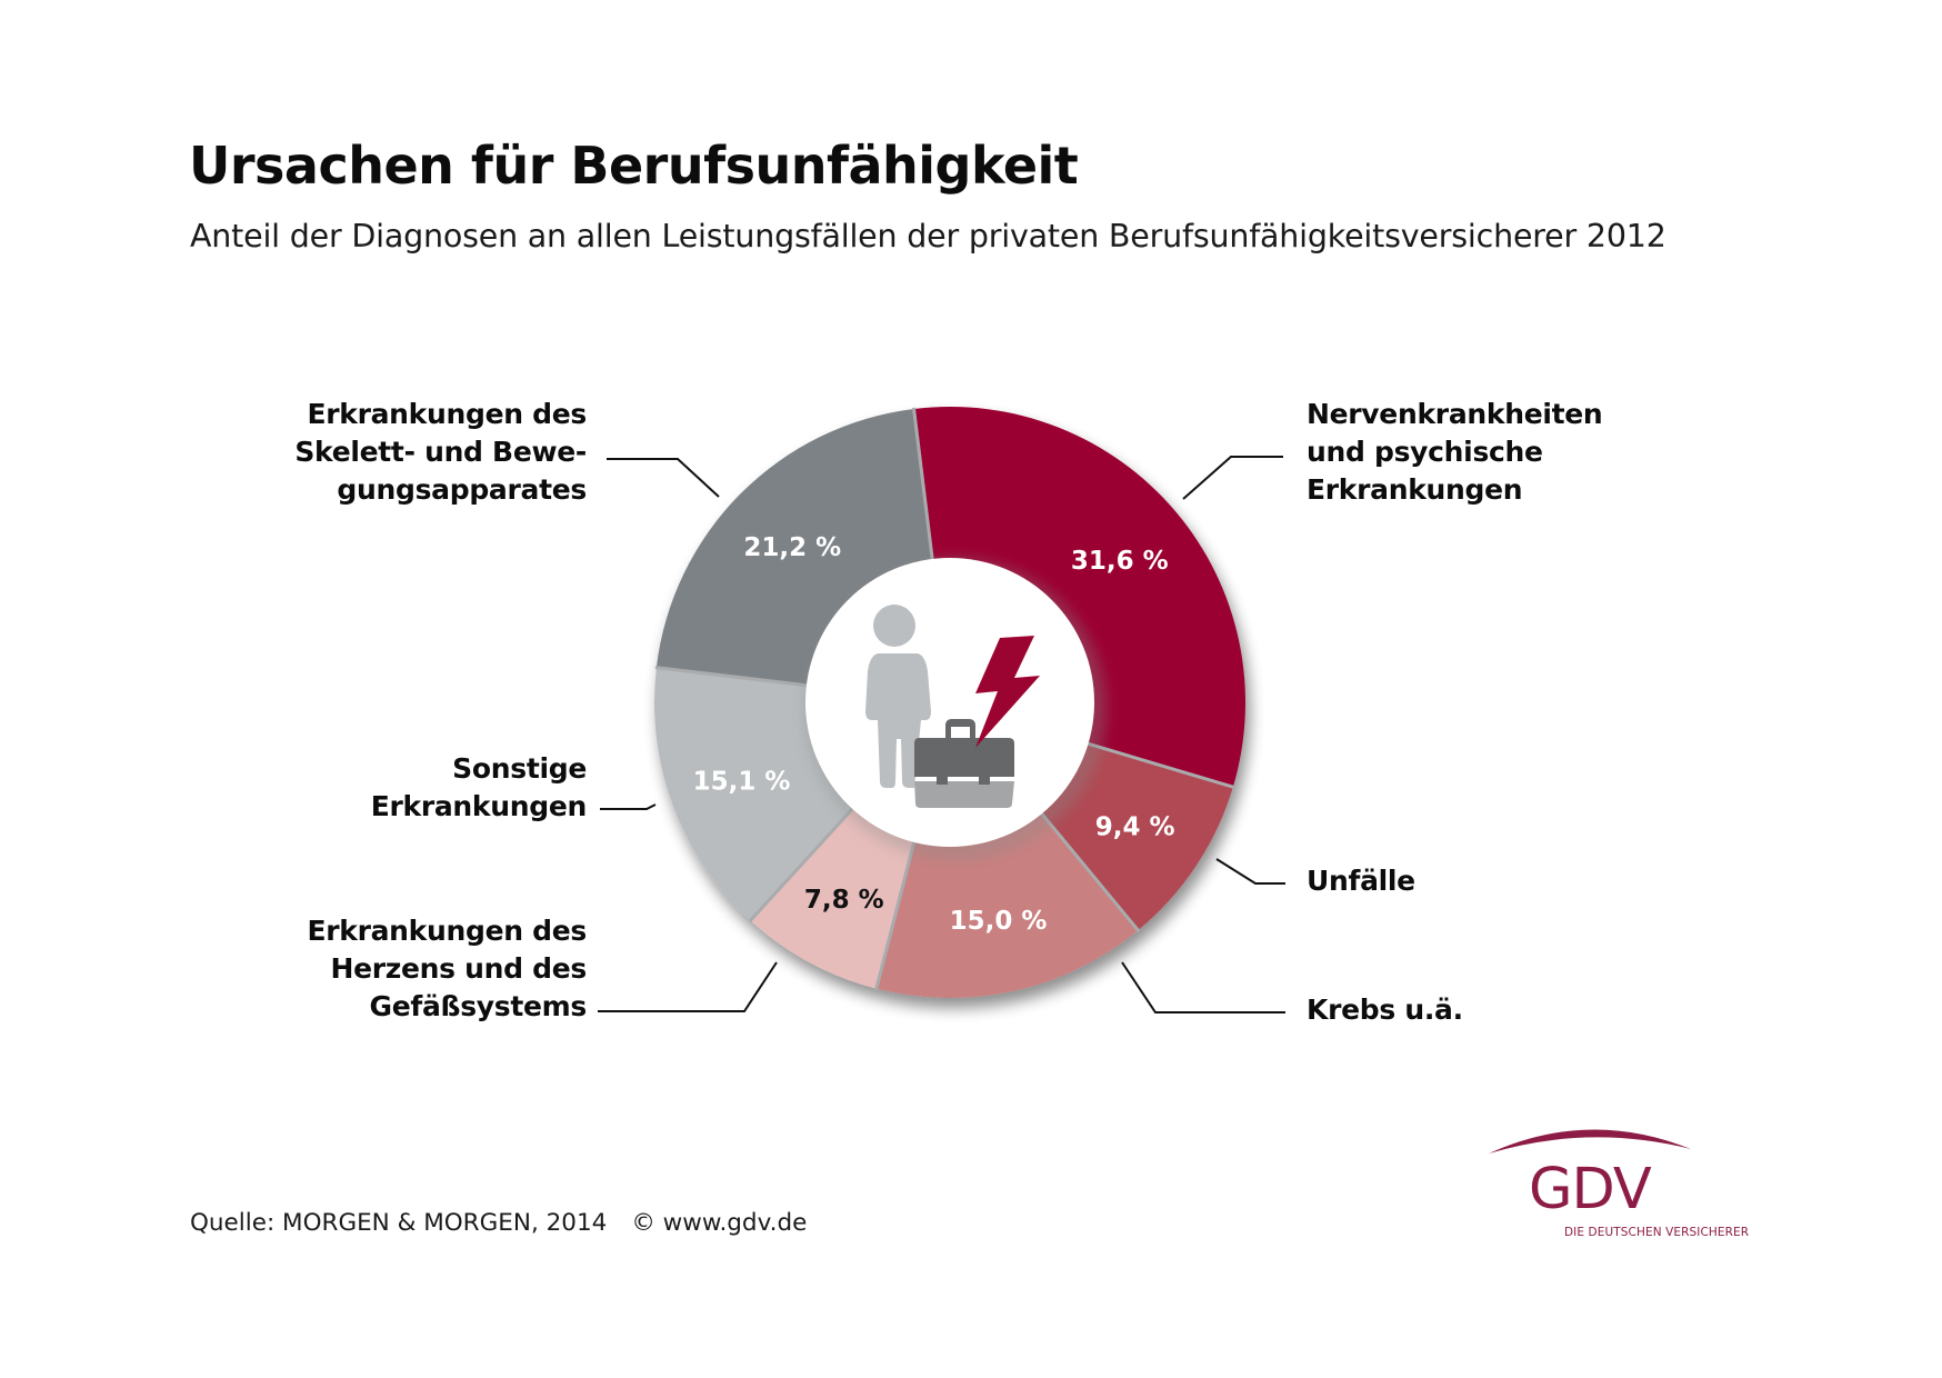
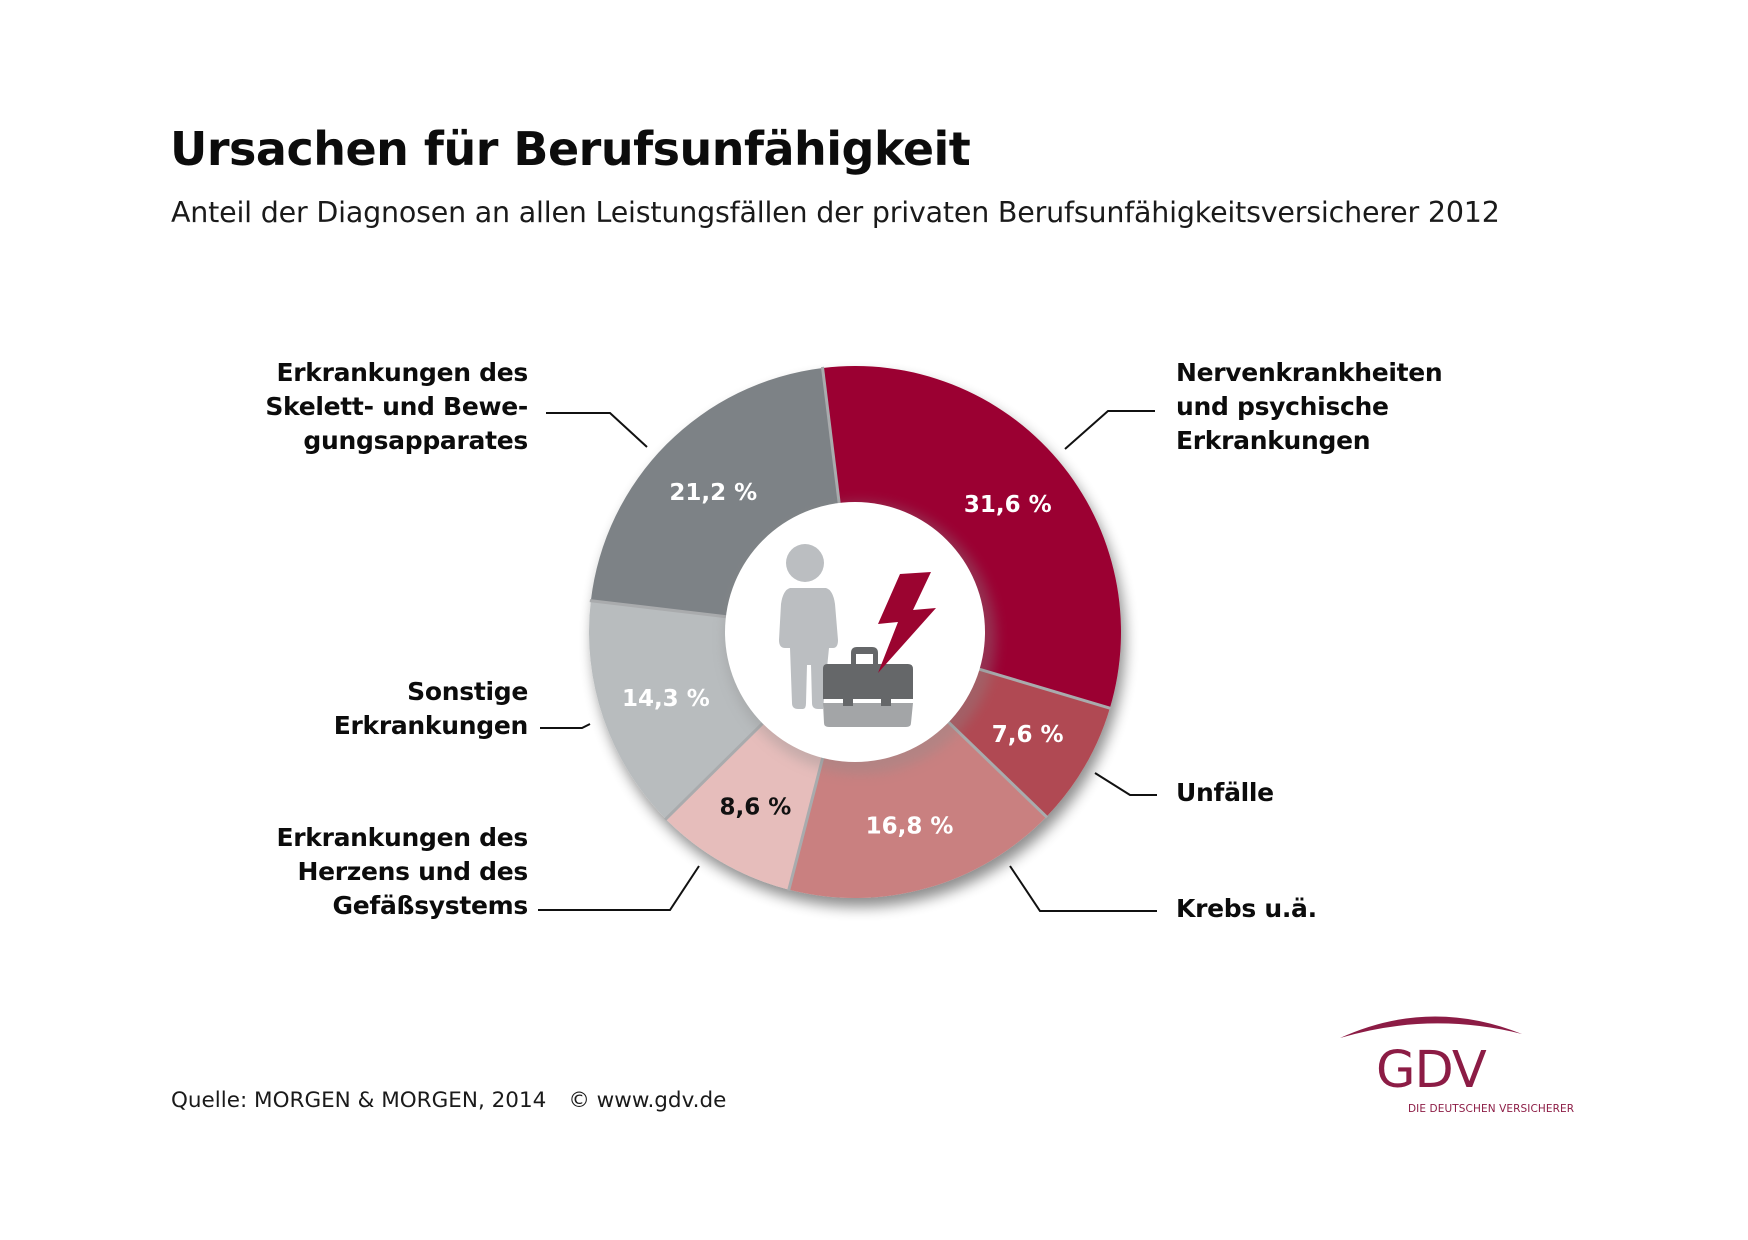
Unfälle: 9,4 -> 7,6
Krebs u.ä.: 15,0 -> 16,8
Erkrankungen des Herzens und des Gefäßsystems: 7,8 -> 8,6
Sonstige Erkrankungen: 15,1 -> 14,3
